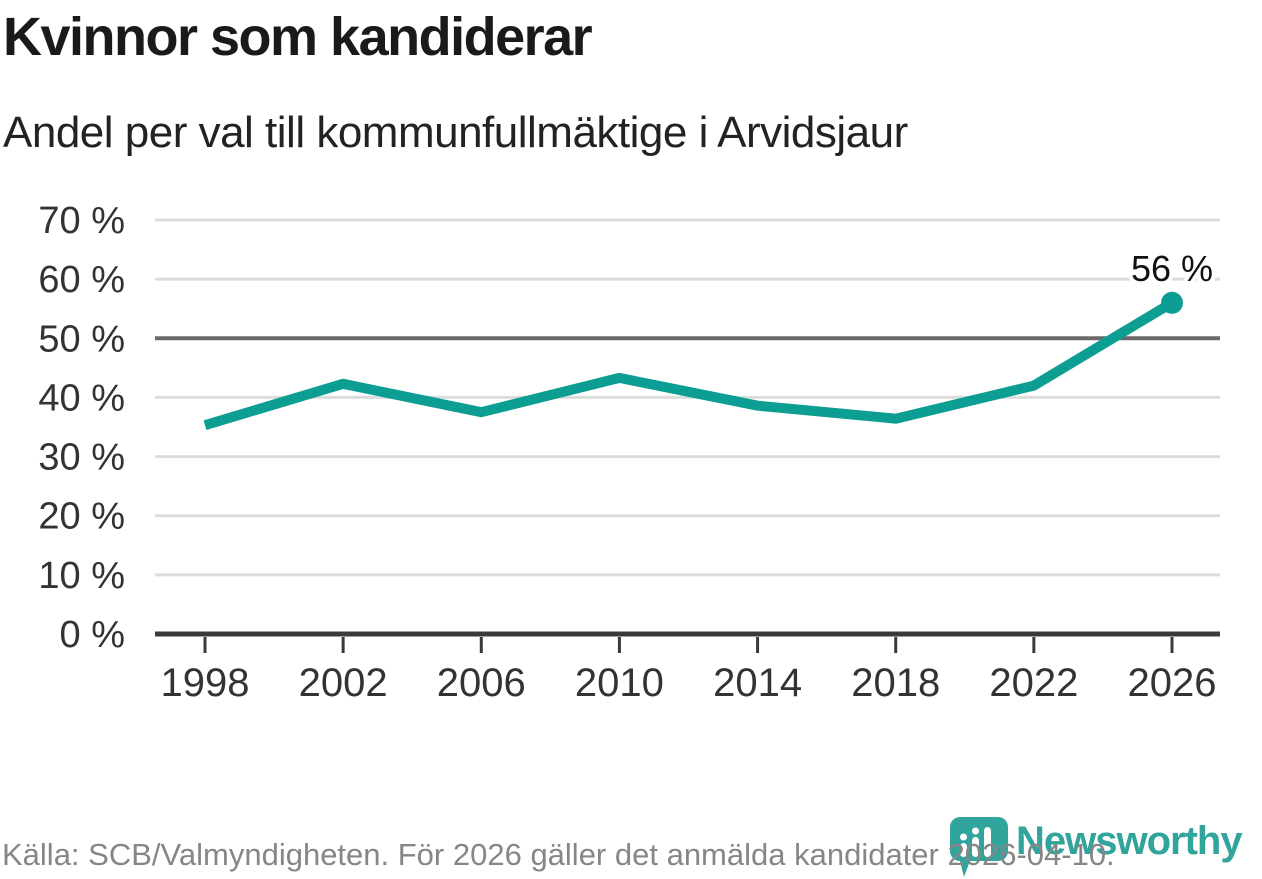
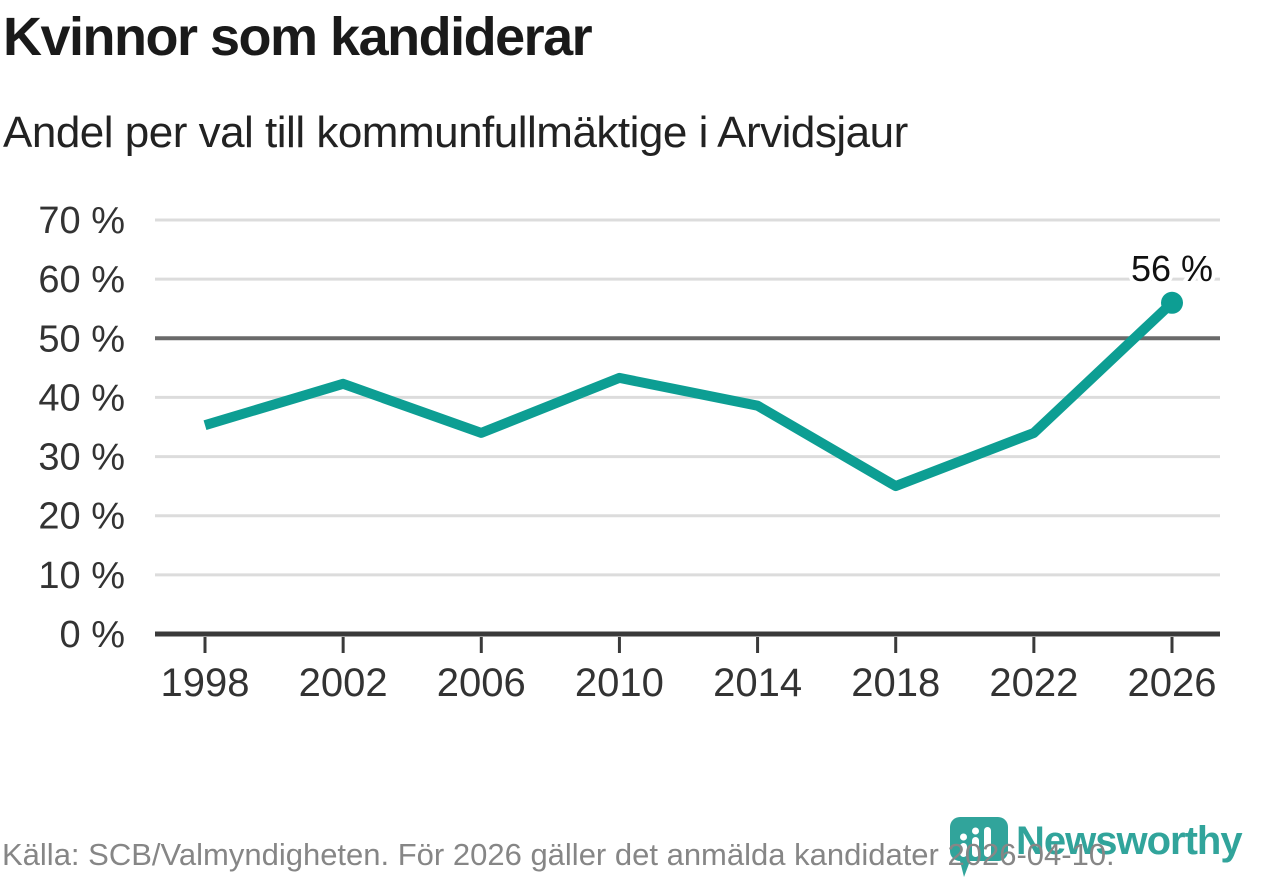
2006: 38% -> 34%
2018: 36% -> 25%
2022: 42% -> 34%
